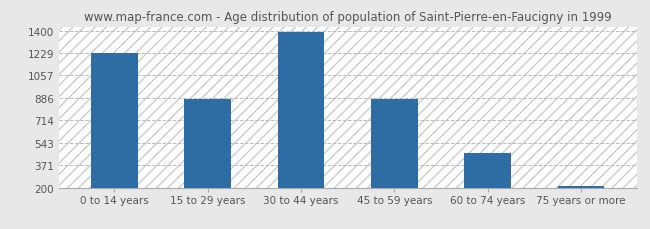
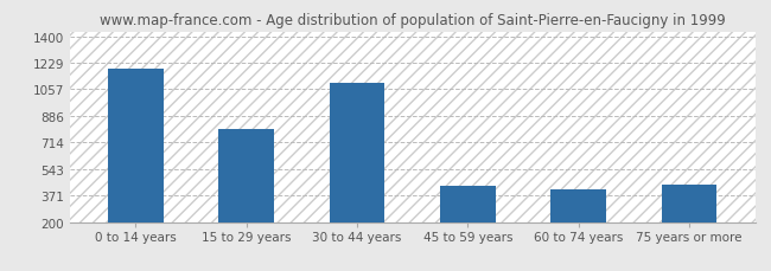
0 to 14 years: 1230 -> 1190
15 to 29 years: 880 -> 800
30 to 44 years: 1390 -> 1100
45 to 59 years: 880 -> 430
60 to 74 years: 470 -> 410
75 years or more: 210 -> 440
